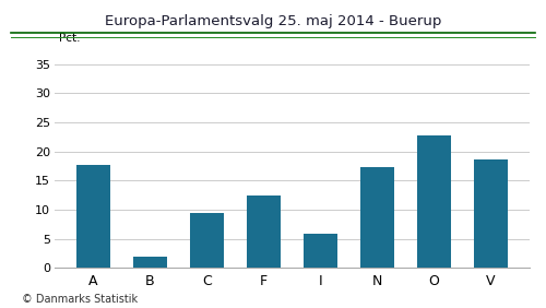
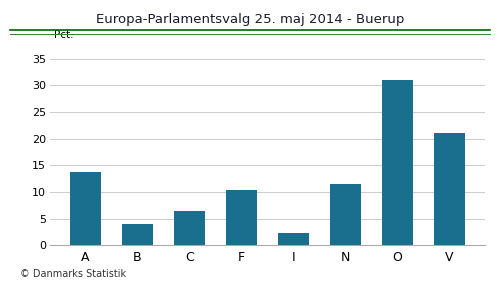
A: 17.6 -> 13.8
B: 2.0 -> 4.0
C: 9.4 -> 6.5
F: 12.4 -> 10.4
I: 5.8 -> 2.3
N: 17.4 -> 11.5
O: 22.8 -> 31.0
V: 18.6 -> 21.1
